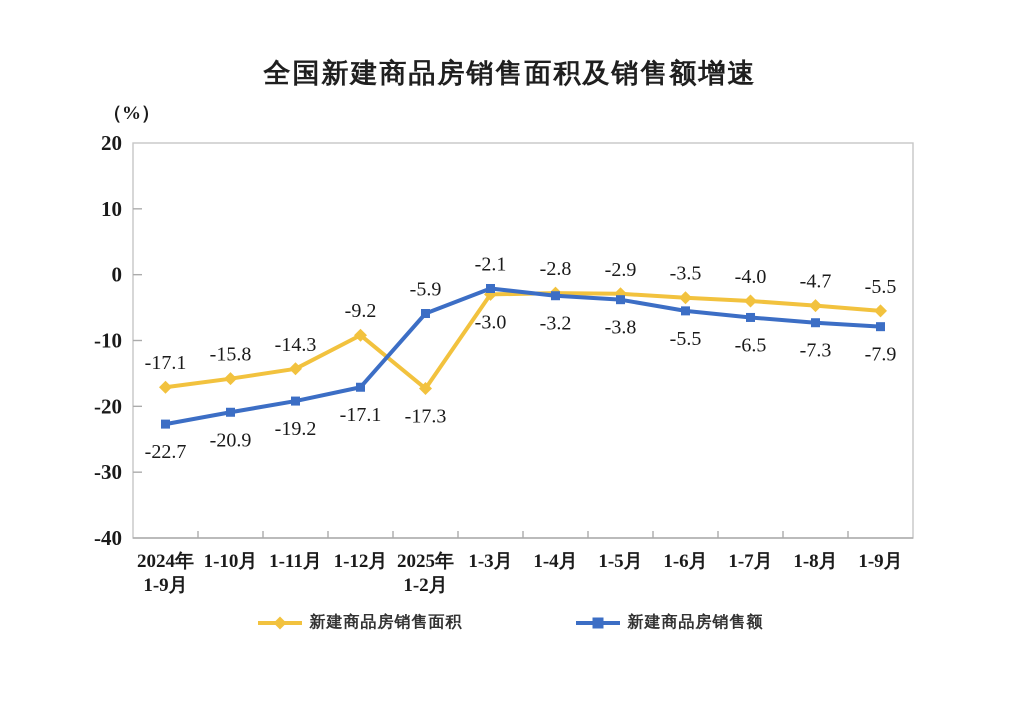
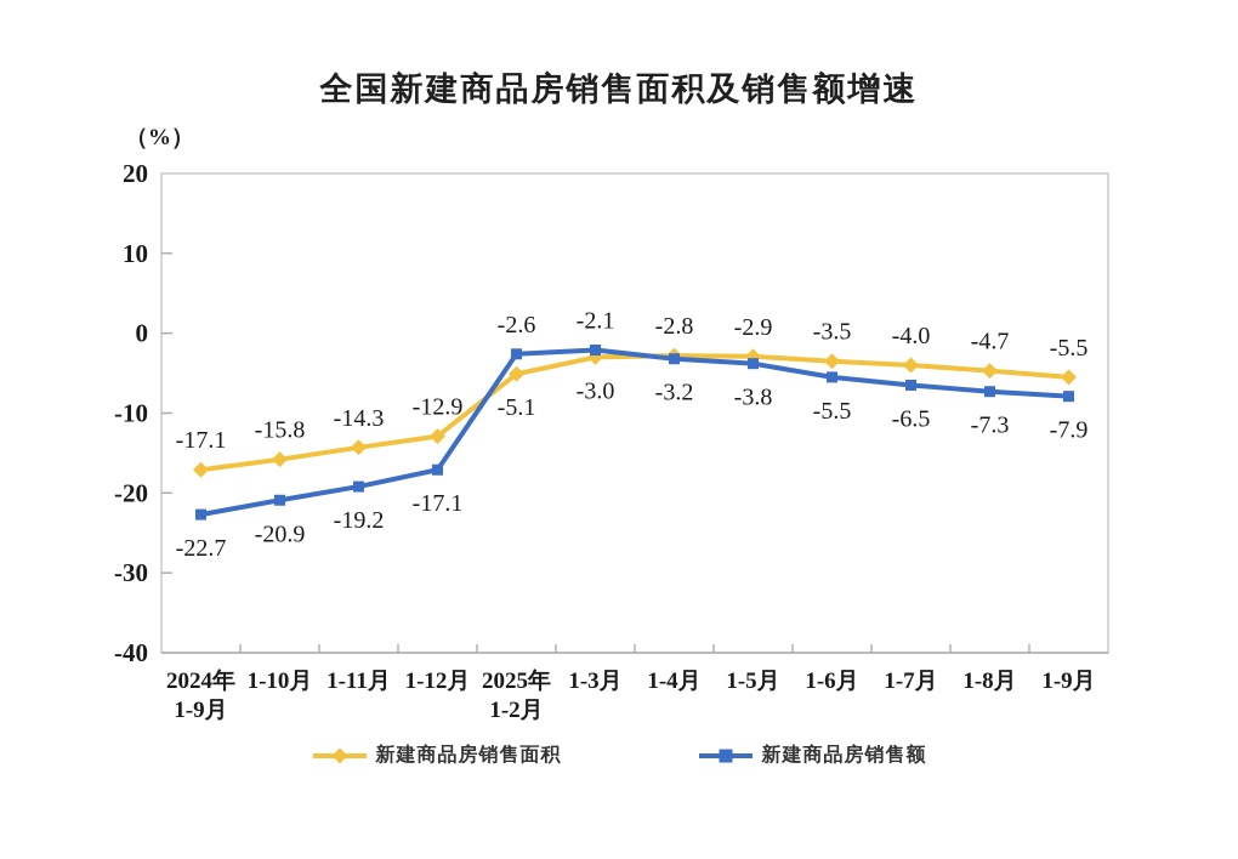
新建商品房销售面积/1-12月: -9.2 -> -12.9
新建商品房销售面积/2025年 1-2月: -17.3 -> -5.1
新建商品房销售额/2025年 1-2月: -5.9 -> -2.6
